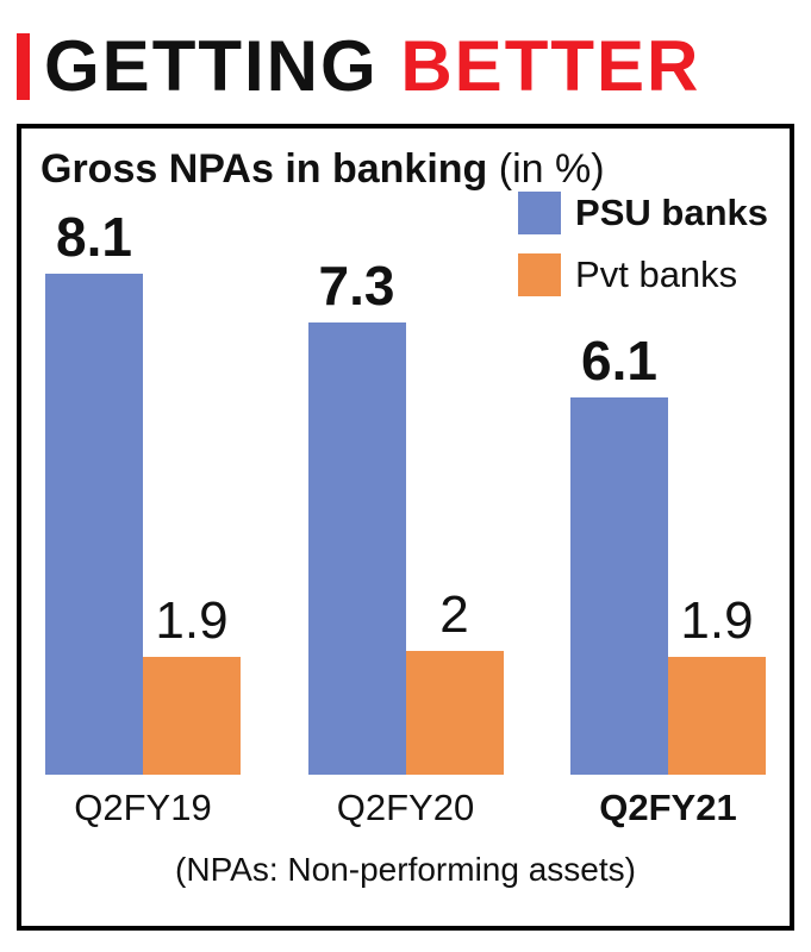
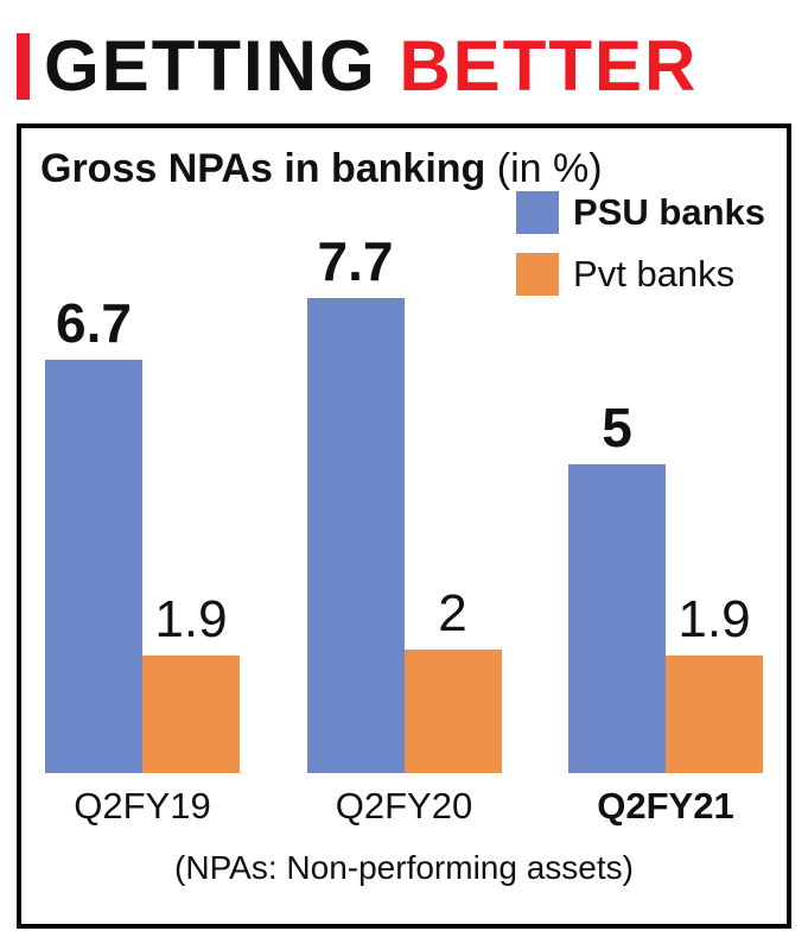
PSU banks/Q2FY19: 8.1 -> 6.7
PSU banks/Q2FY20: 7.3 -> 7.7
PSU banks/Q2FY21: 6.1 -> 5
